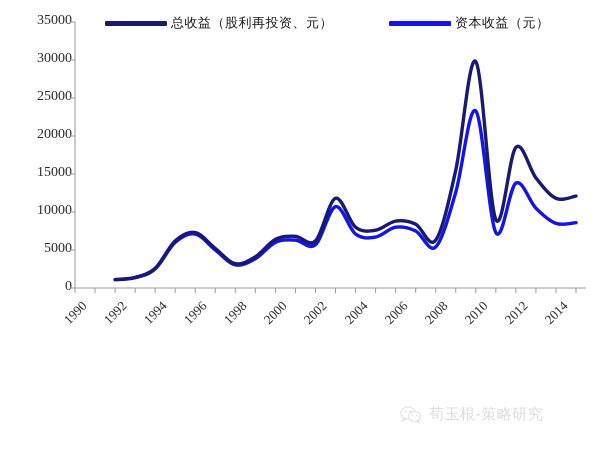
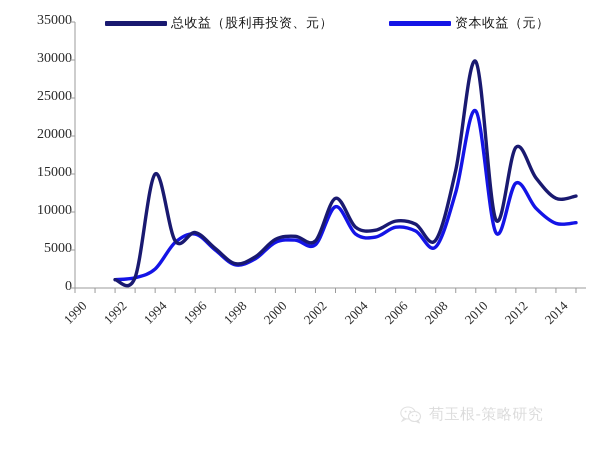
总收益（股利再投资、元）/1994: 3000 -> 15000
